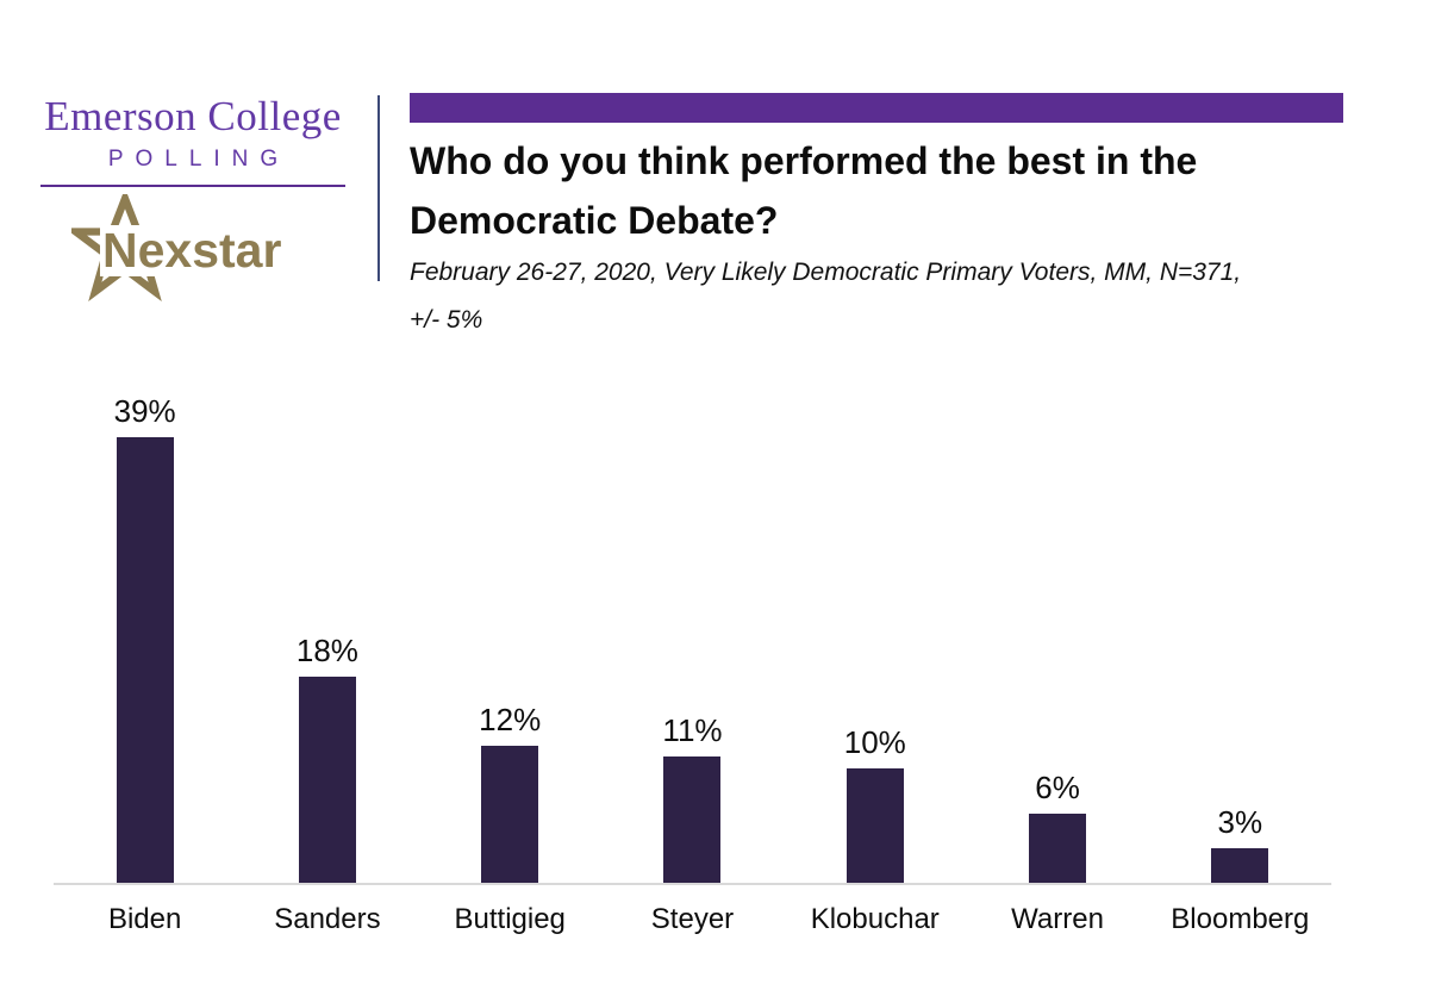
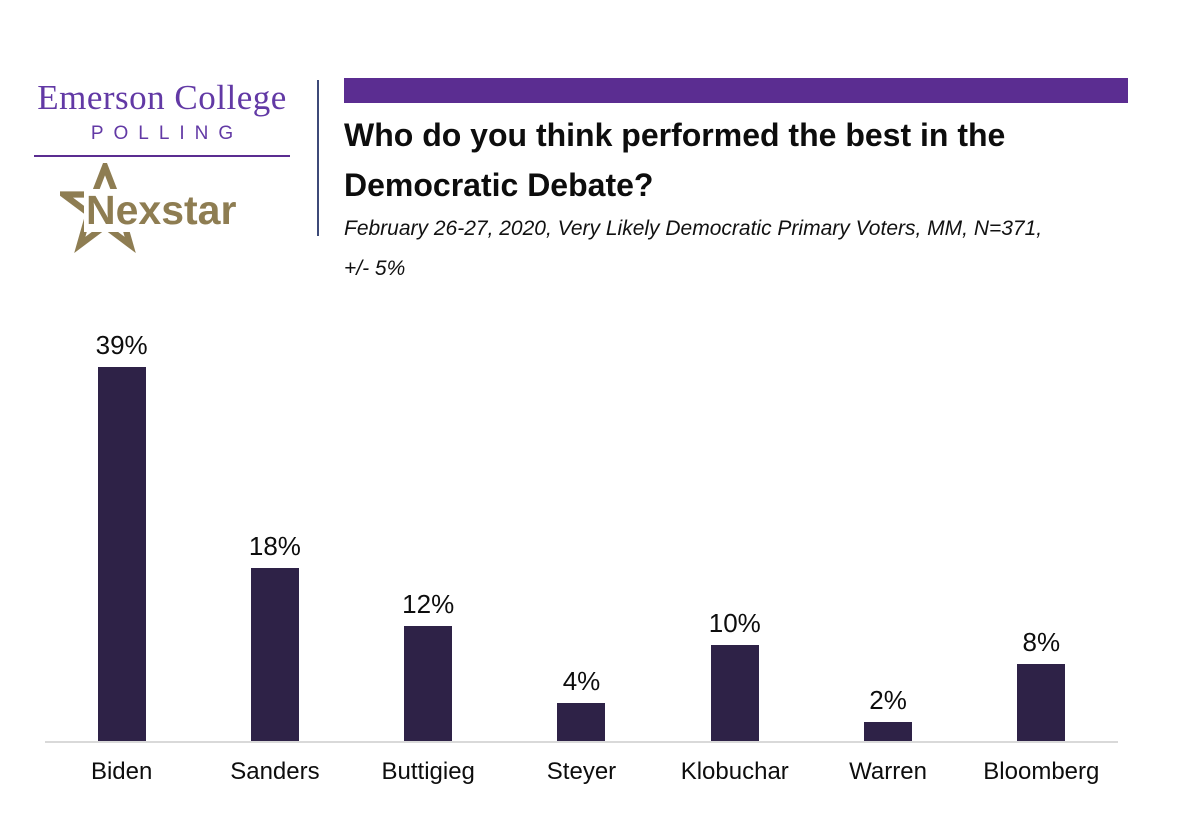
Steyer: 11% -> 4%
Warren: 6% -> 2%
Bloomberg: 3% -> 8%
